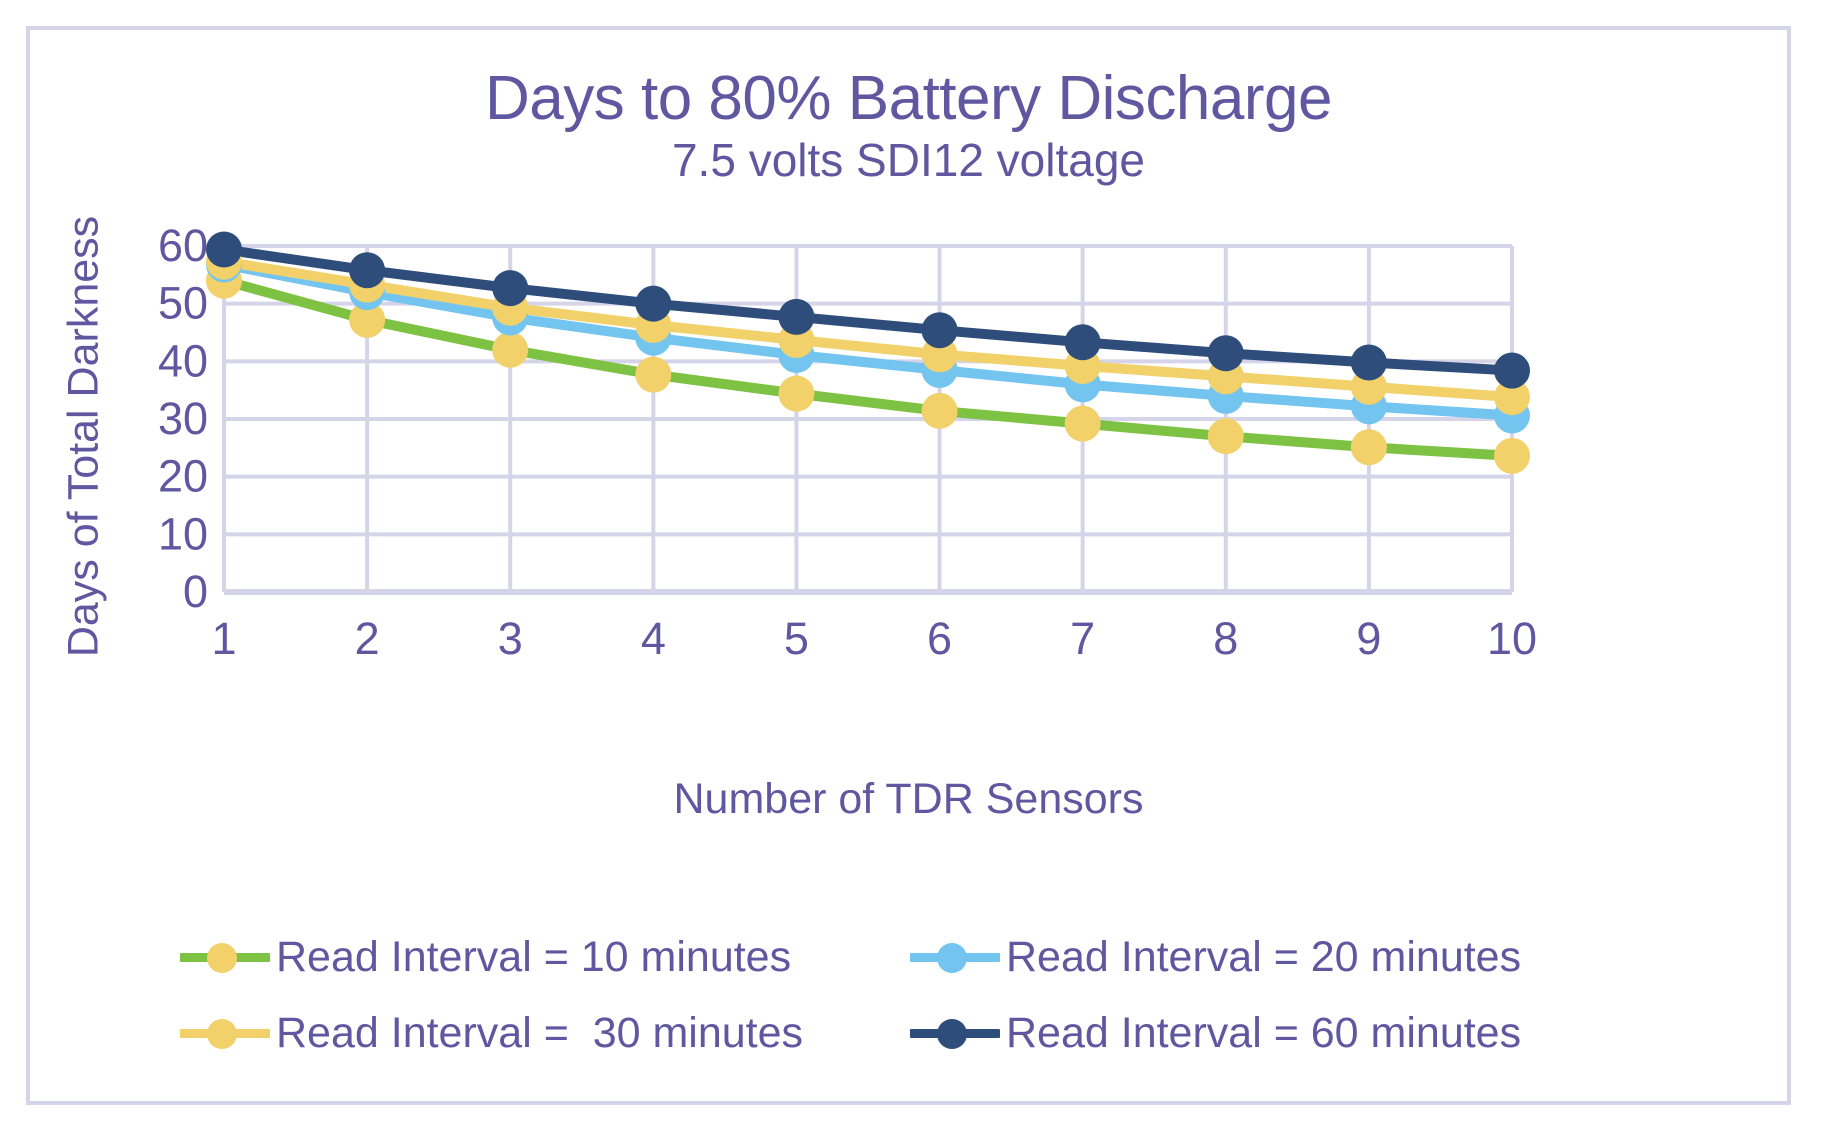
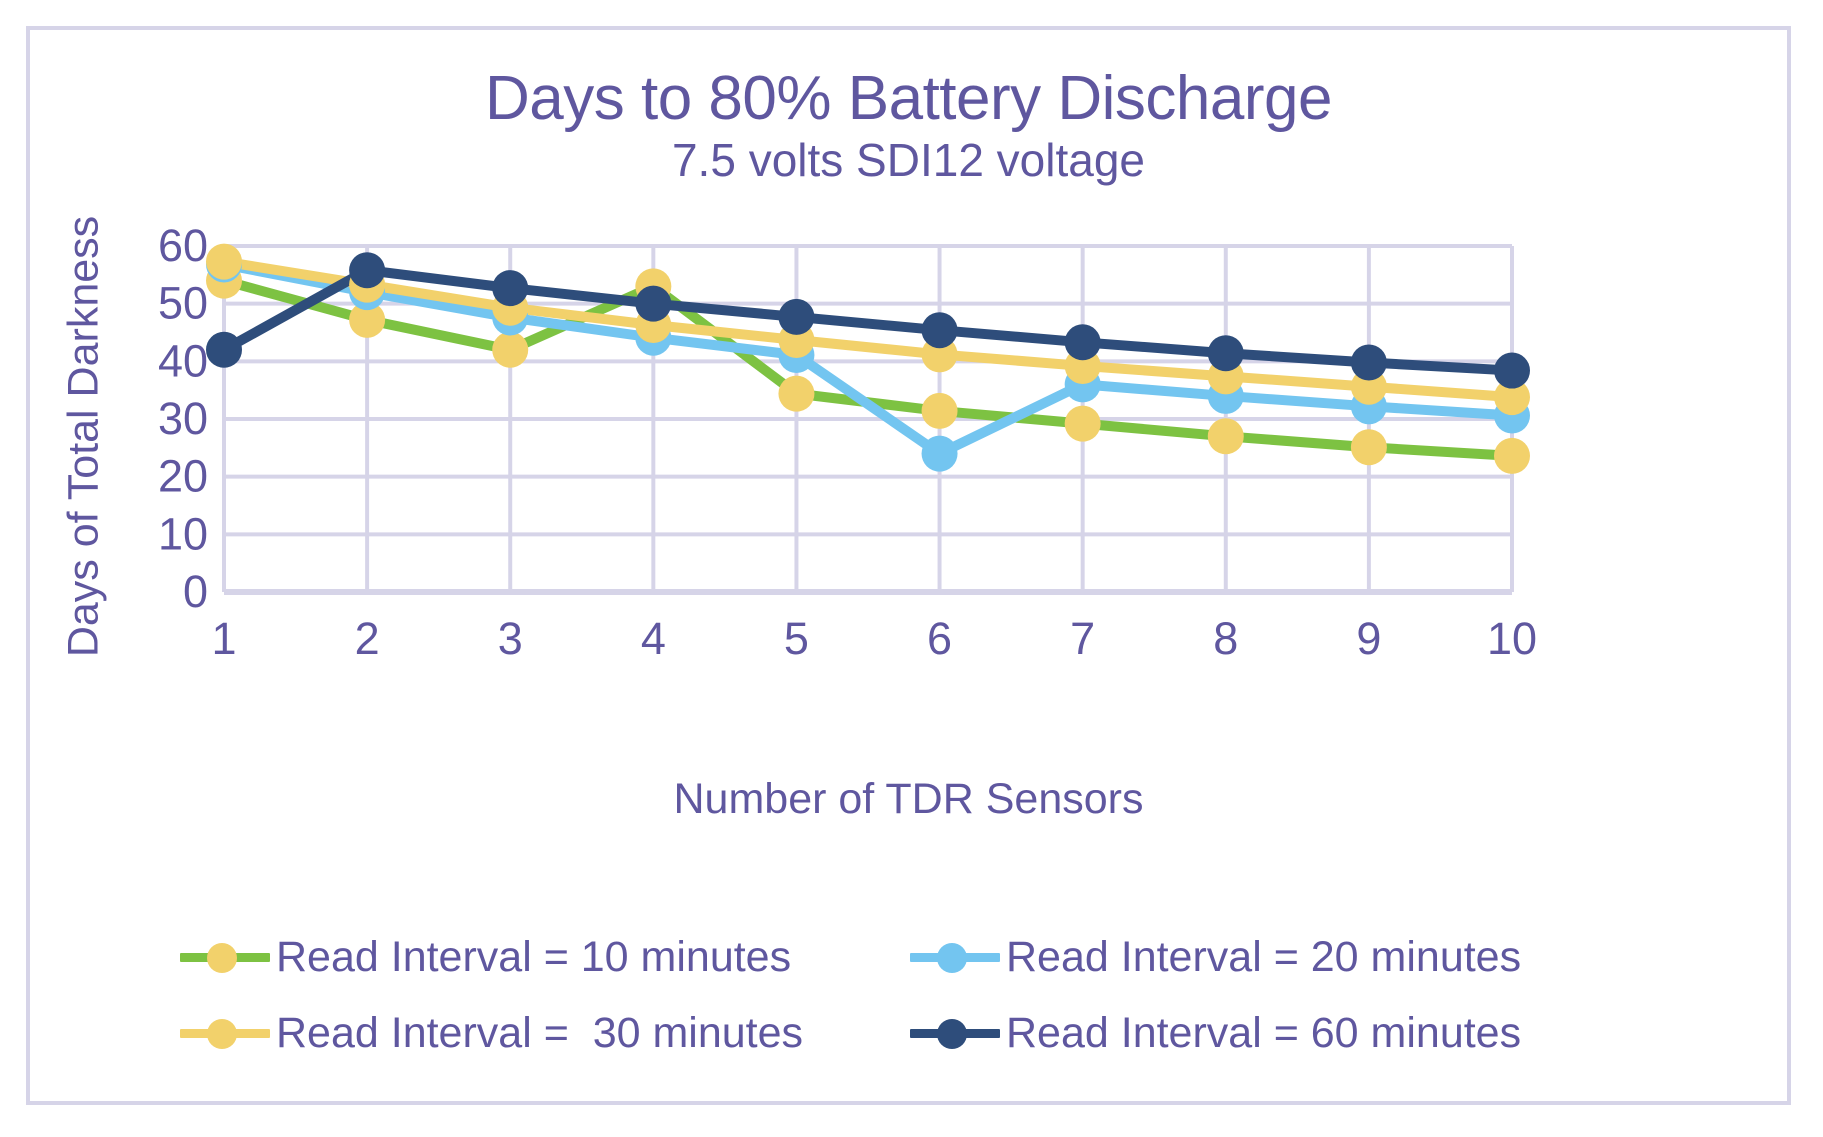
Read Interval = 60 minutes/1: 59 -> 42
Read Interval = 10 minutes/4: 38 -> 53
Read Interval = 20 minutes/6: 38 -> 24
